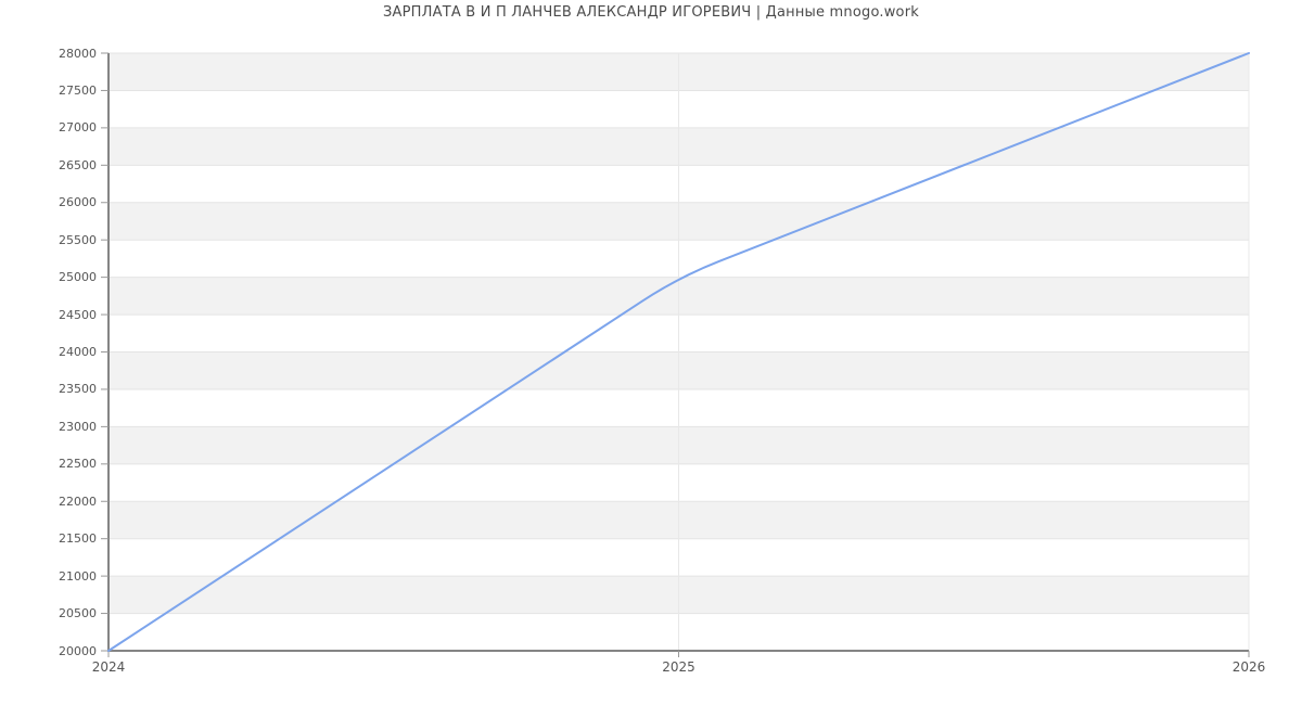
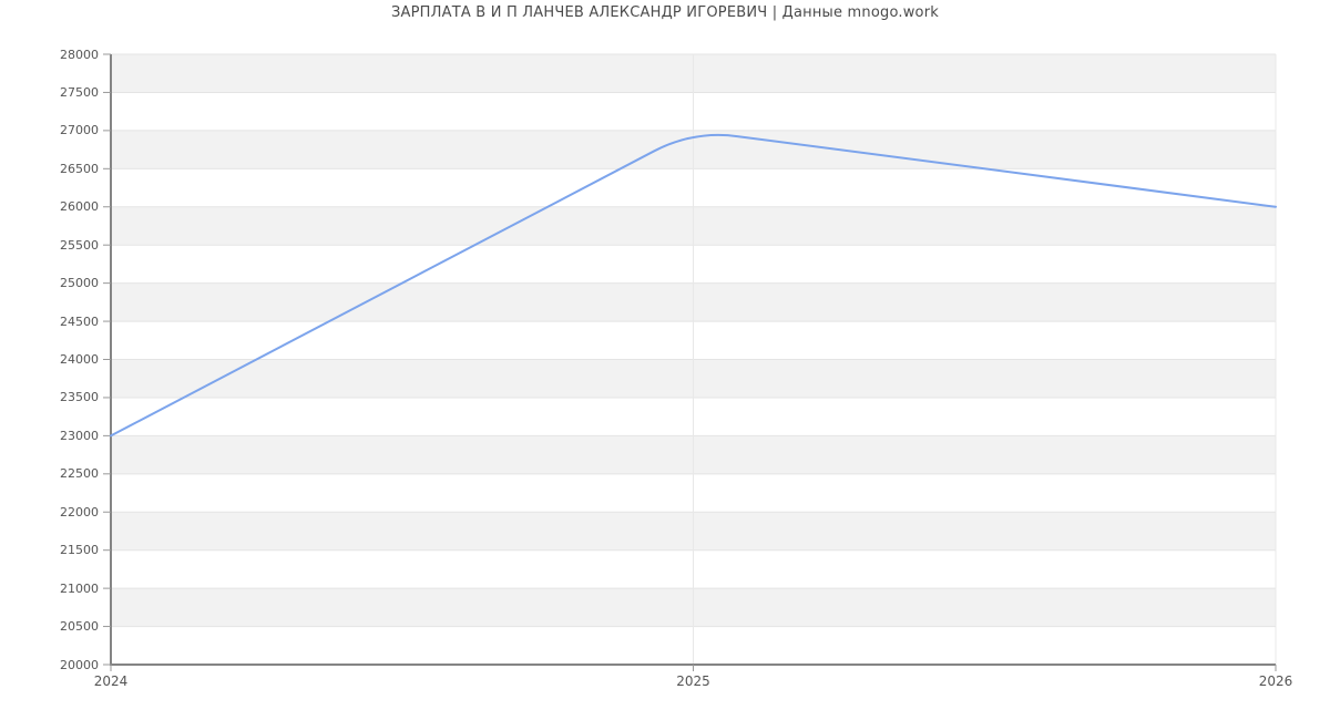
2024: 20000 -> 23000
2025: 25000 -> 27000
2026: 28000 -> 26000
